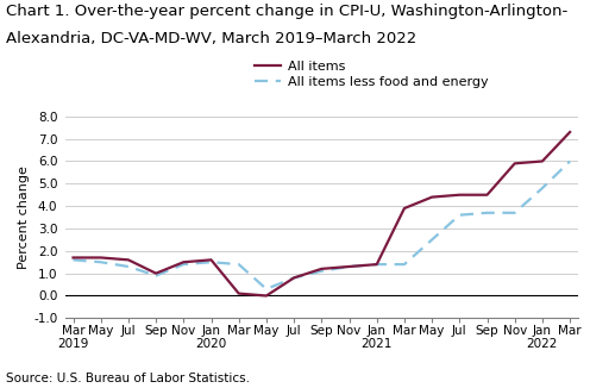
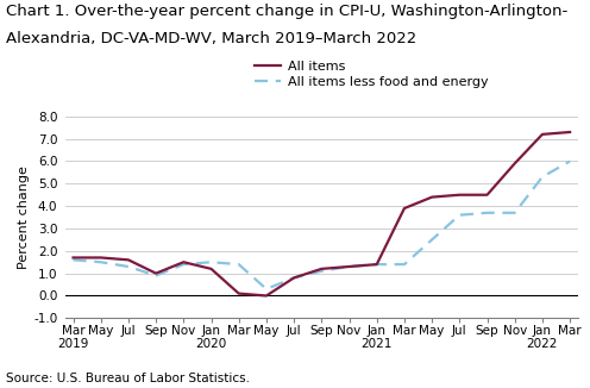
All items/Jan 2020: 1.6 -> 1.2
All items/Jan 2022: 6.0 -> 7.2
All items less food and energy/Jan 2022: 4.8 -> 5.3
